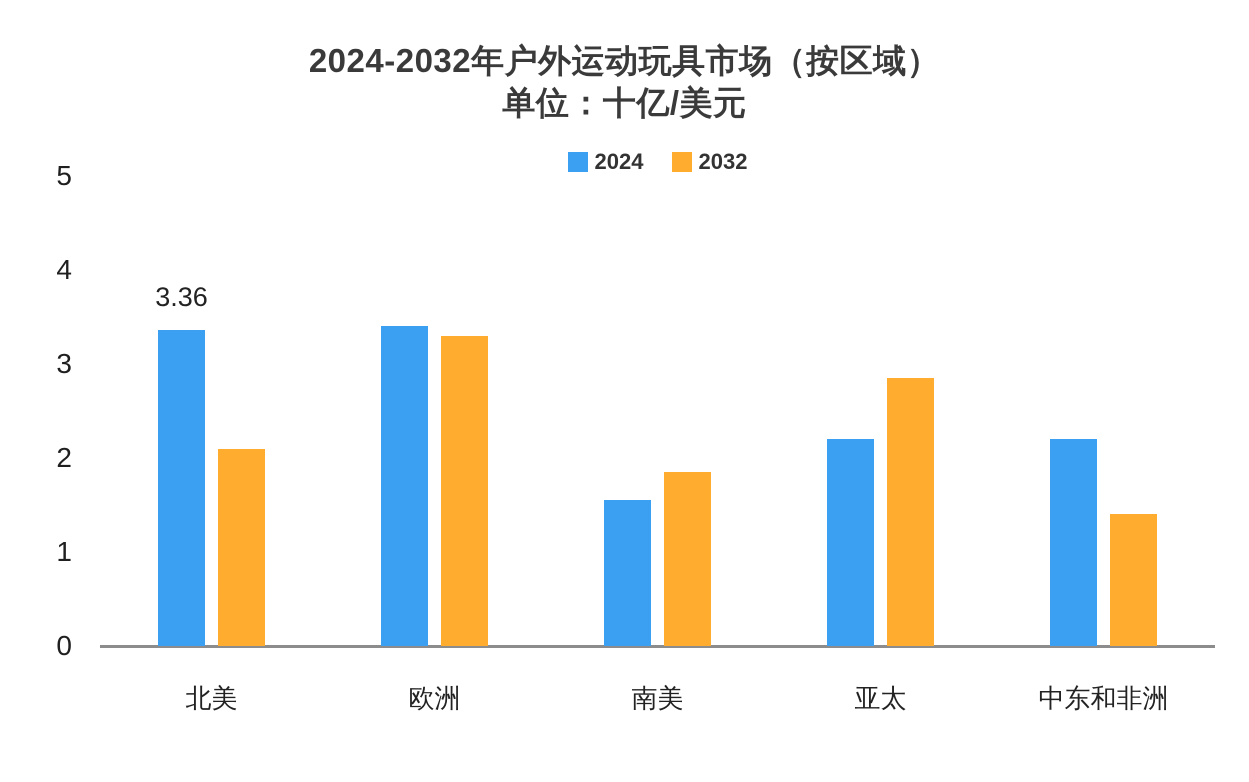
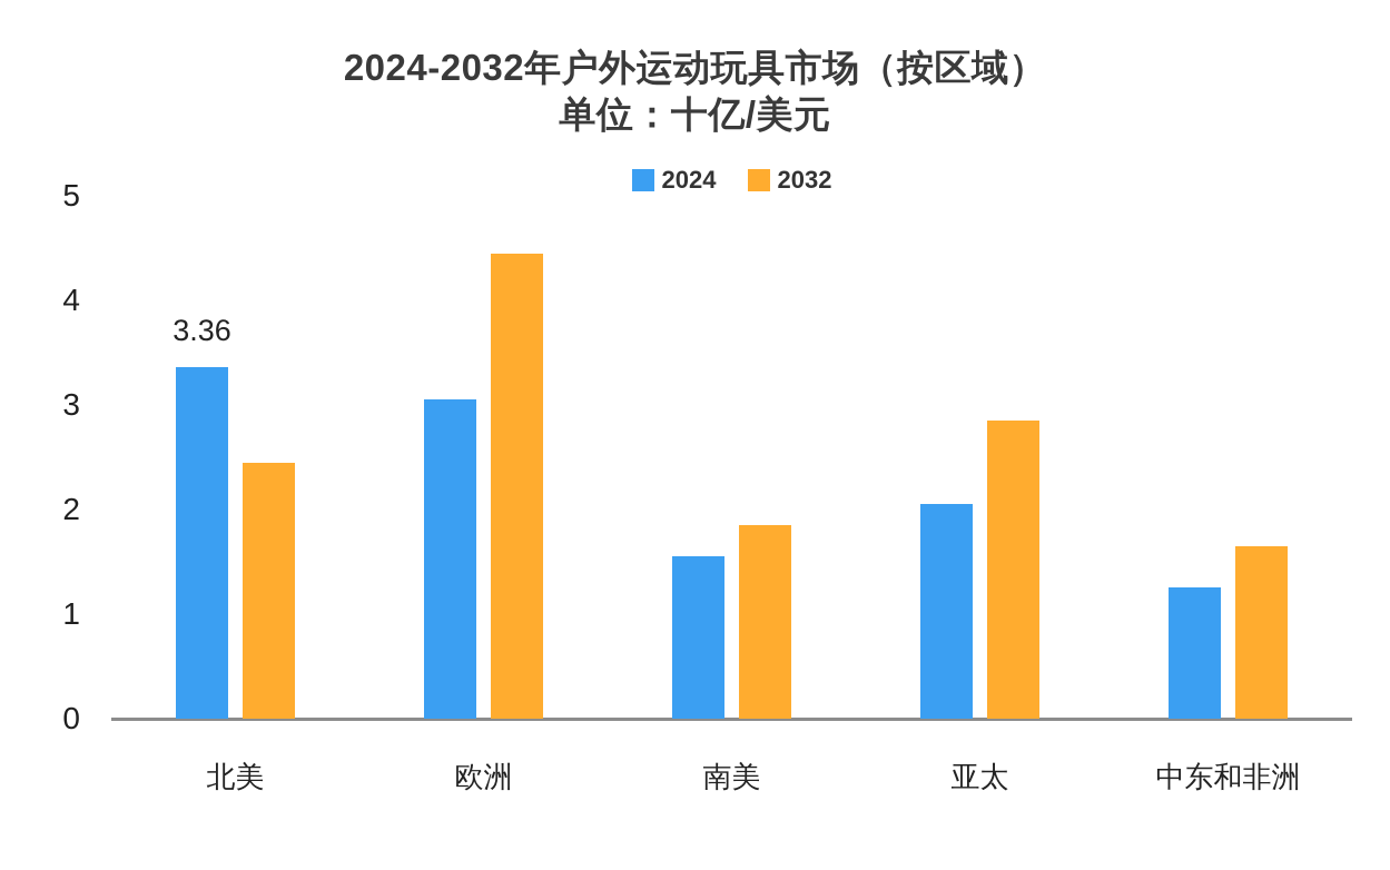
2032/北美: 2.1 -> 2.5
2024/欧洲: 3.4 -> 3.0
2032/欧洲: 3.3 -> 4.5
2024/亚太: 2.2 -> 2.0
2024/中东和非洲: 2.2 -> 1.2
2032/中东和非洲: 1.4 -> 1.6
